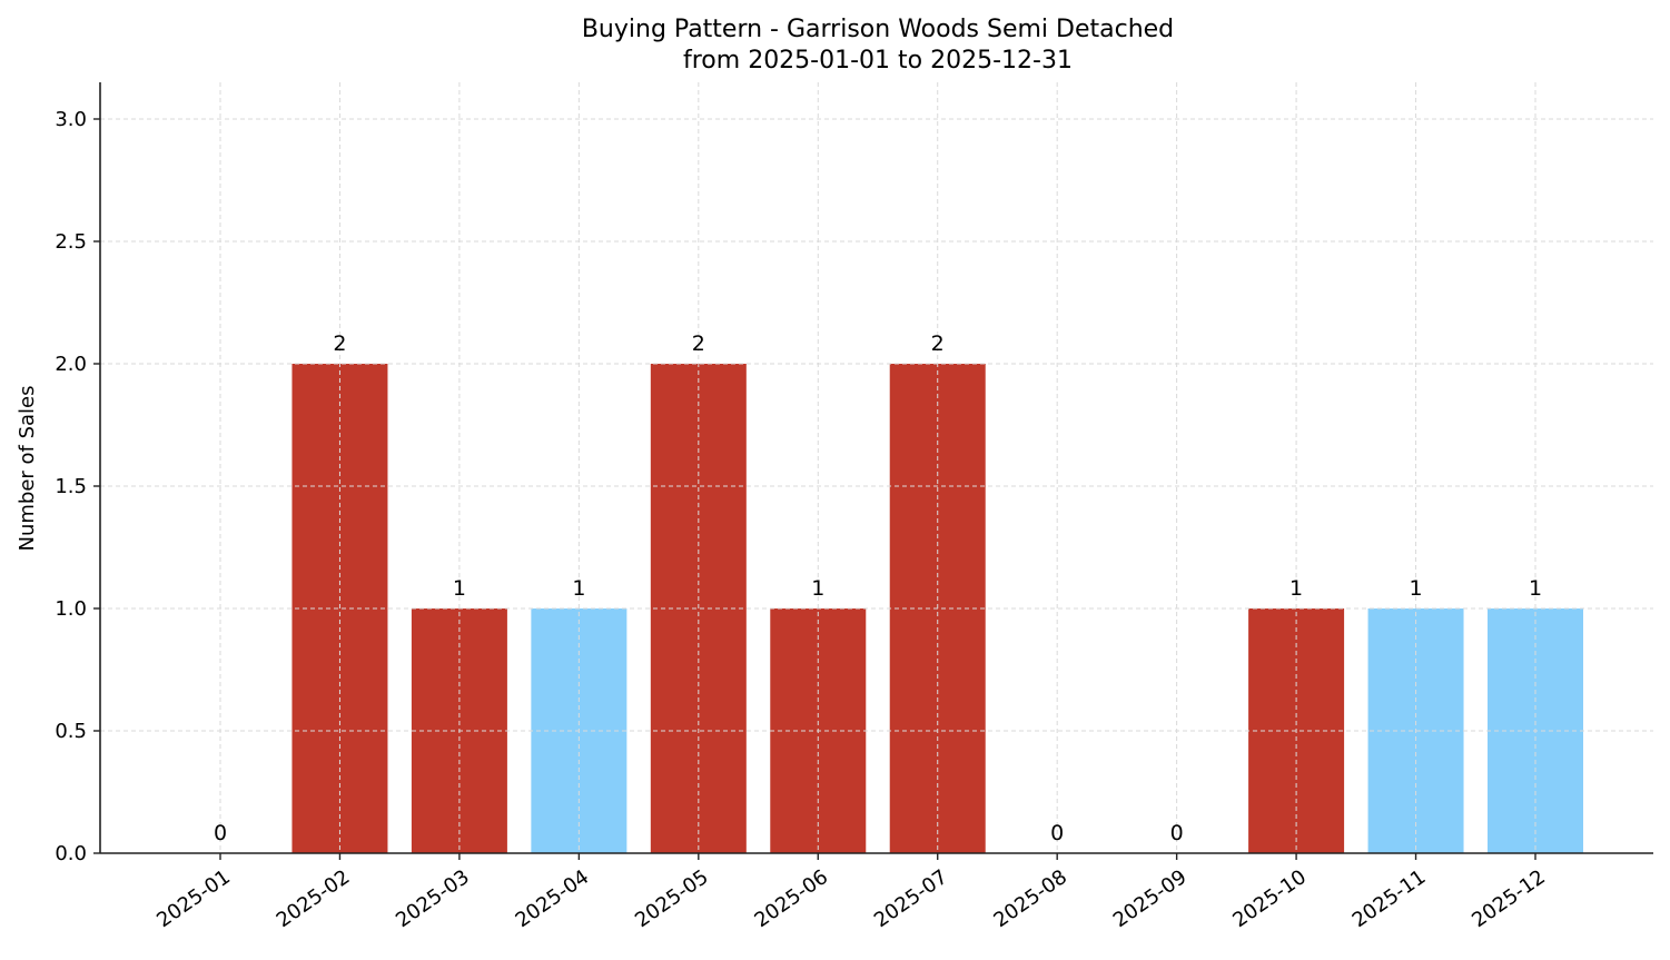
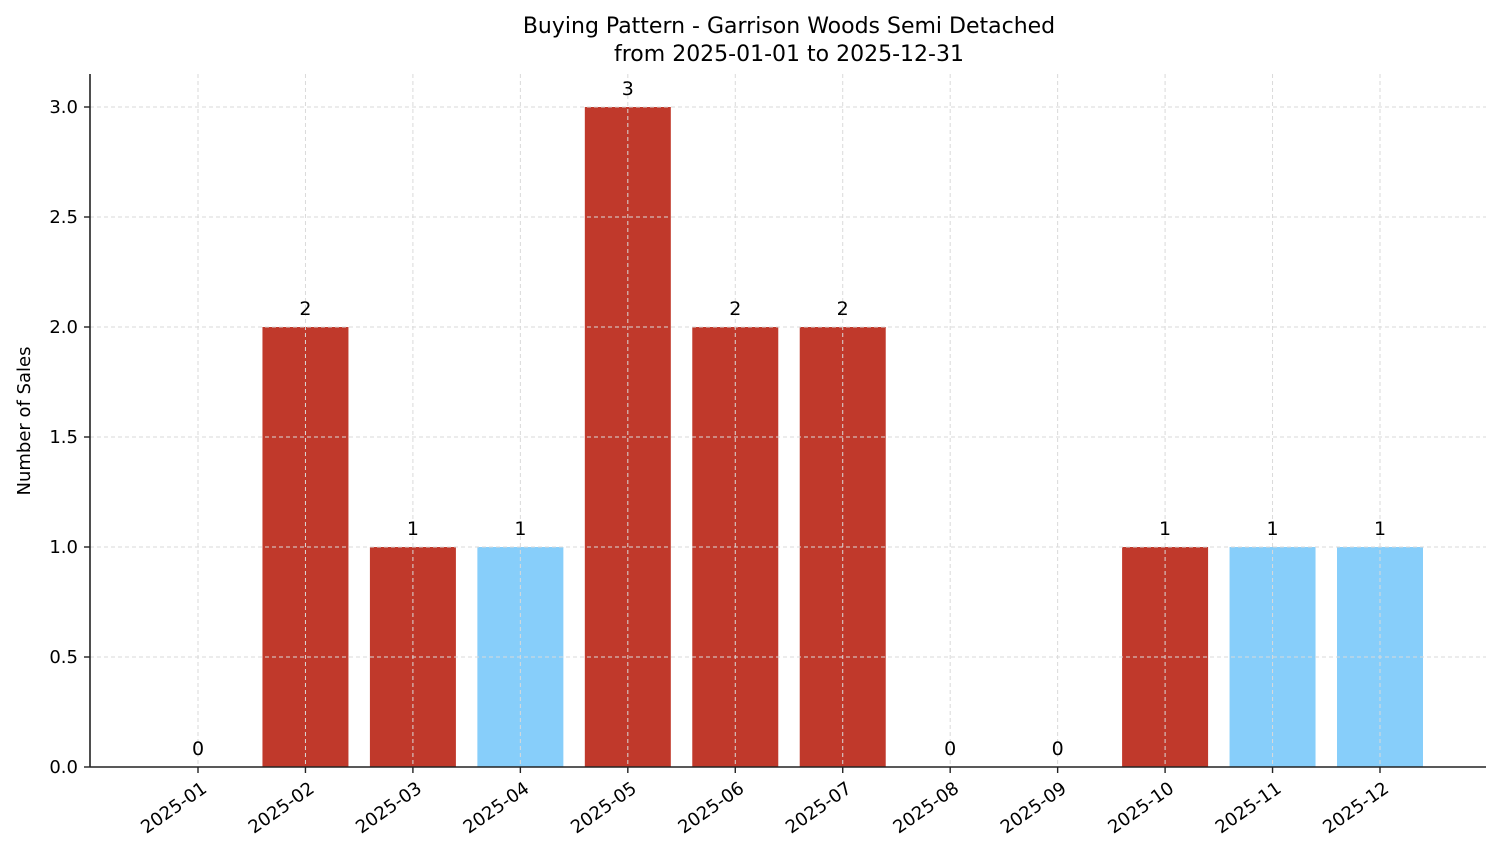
2025-05: 2 -> 3
2025-06: 1 -> 2
